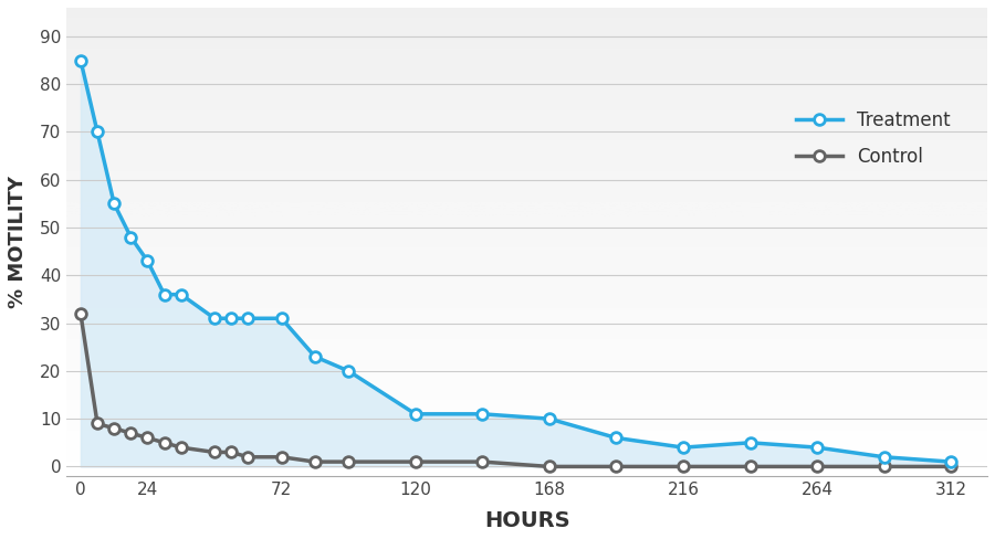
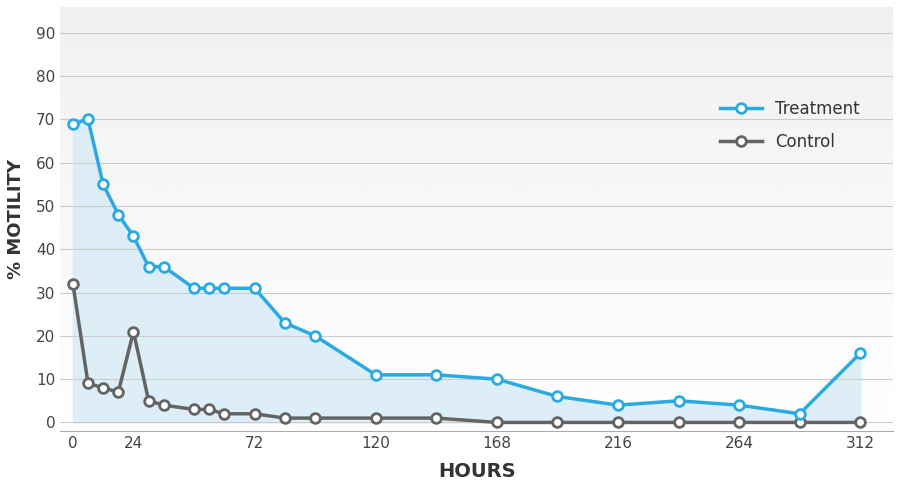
Treatment/0: 85 -> 69
Control/24: 6 -> 21
Treatment/312: 1 -> 16
